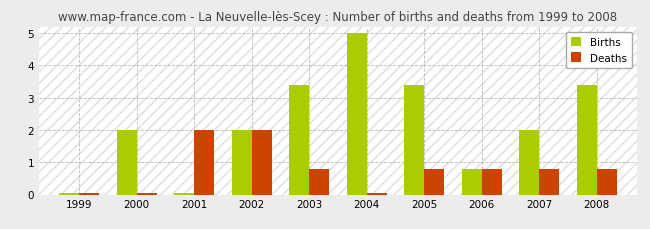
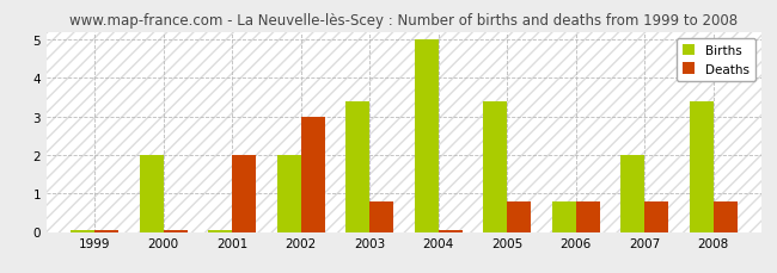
Deaths/2002: 2.00 -> 3.00
